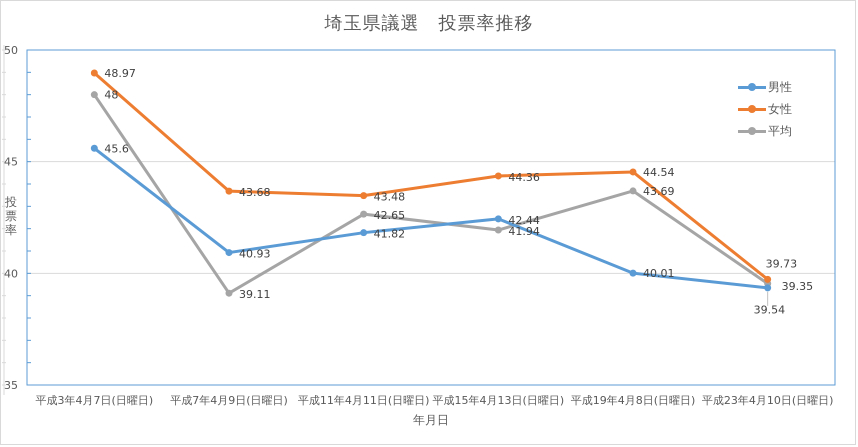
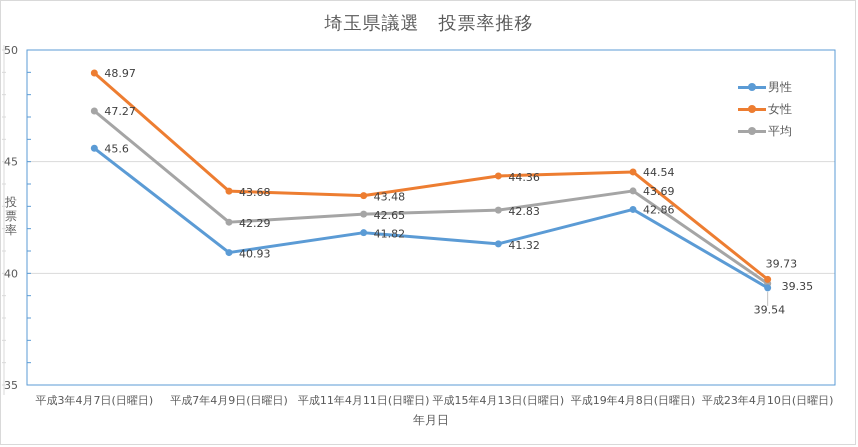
平均/平成3年4月7日(日曜日): 48 -> 47.27
平均/平成7年4月9日(日曜日): 39.11 -> 42.29
男性/平成15年4月13日(日曜日): 42.44 -> 41.32
平均/平成15年4月13日(日曜日): 41.94 -> 42.83
男性/平成19年4月8日(日曜日): 40.01 -> 42.86
